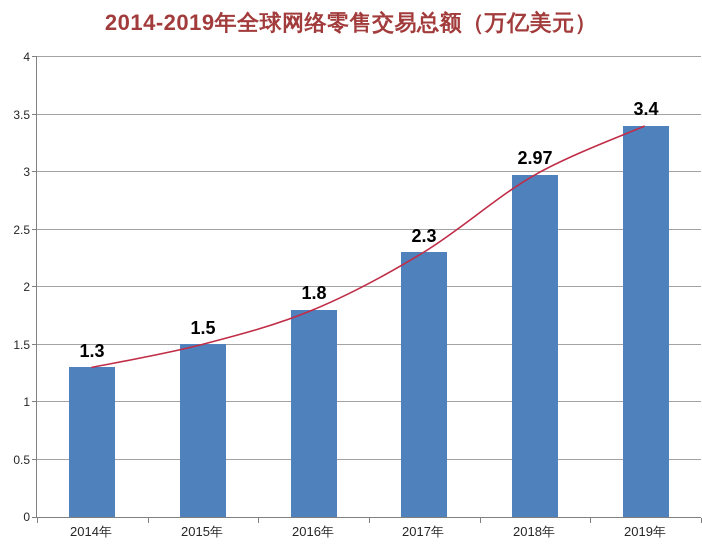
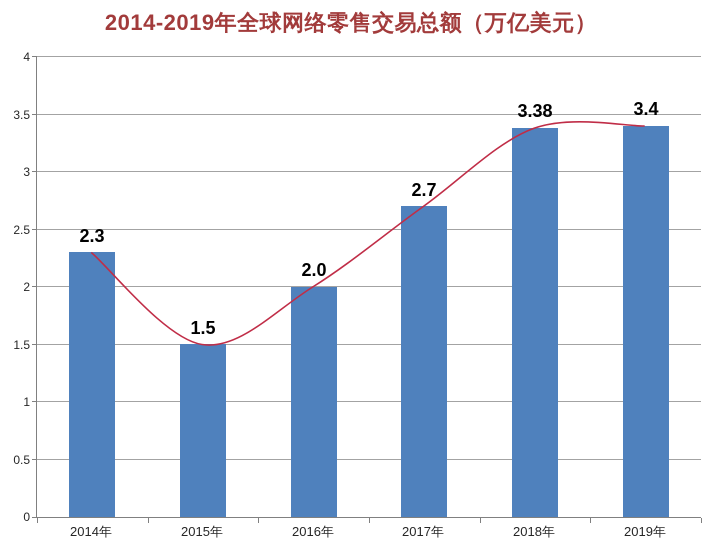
2014年: 1.3 -> 2.3
2016年: 1.8 -> 2.0
2017年: 2.3 -> 2.7
2018年: 2.97 -> 3.38
